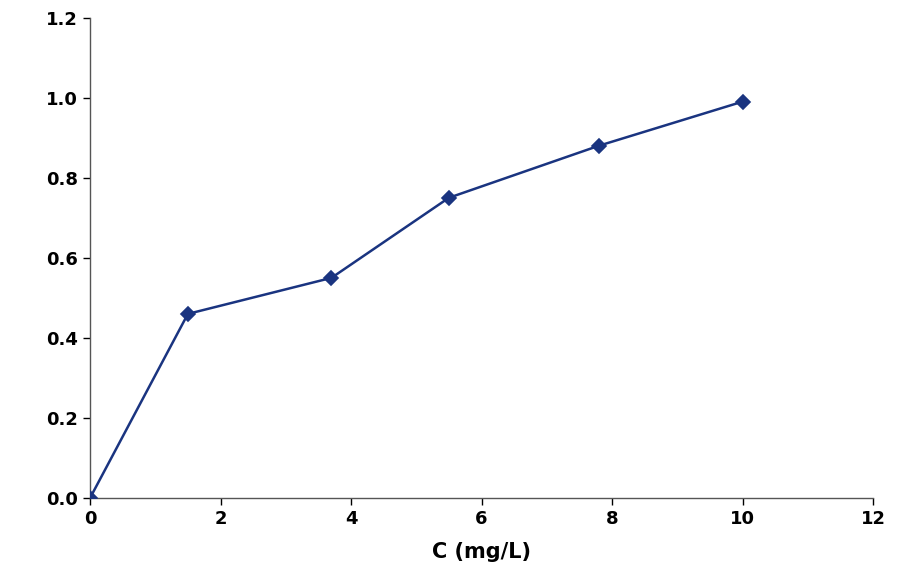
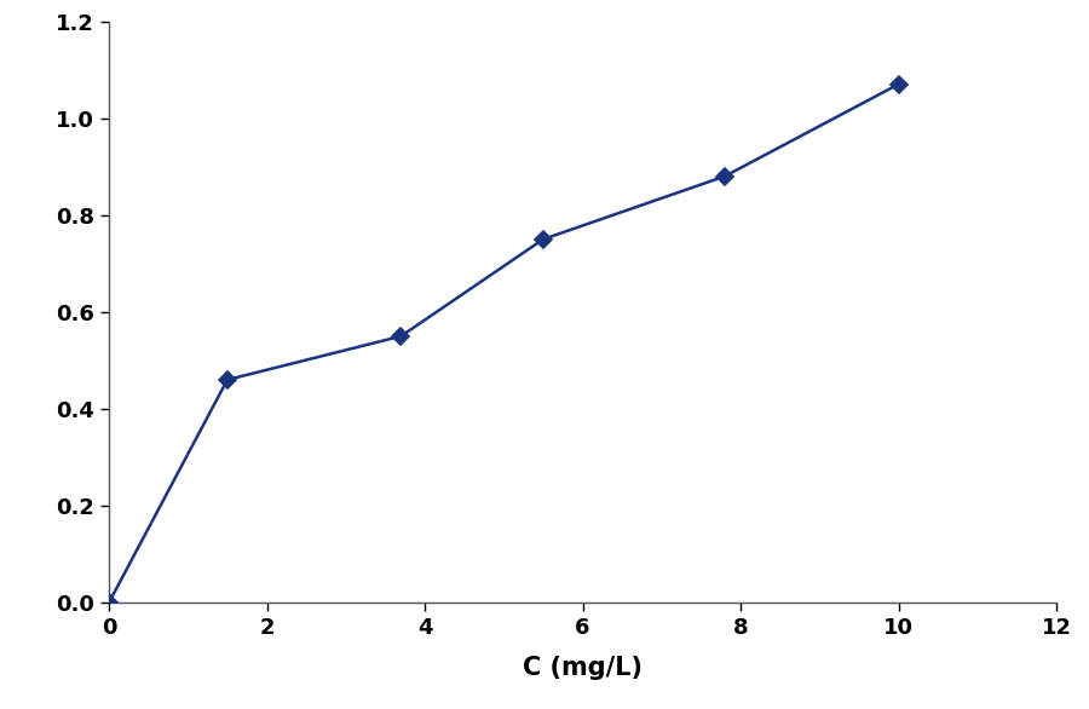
10: 0.99 -> 1.07
